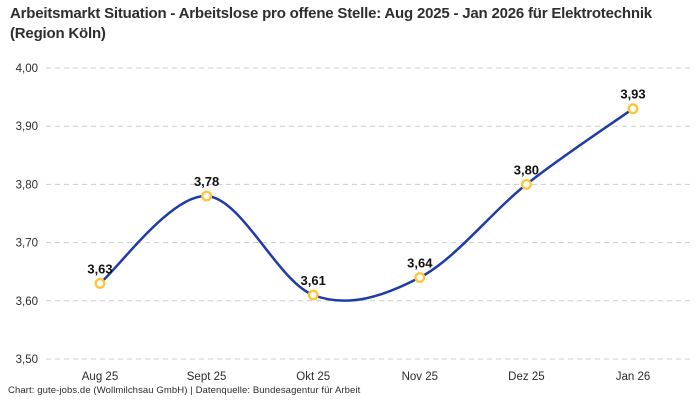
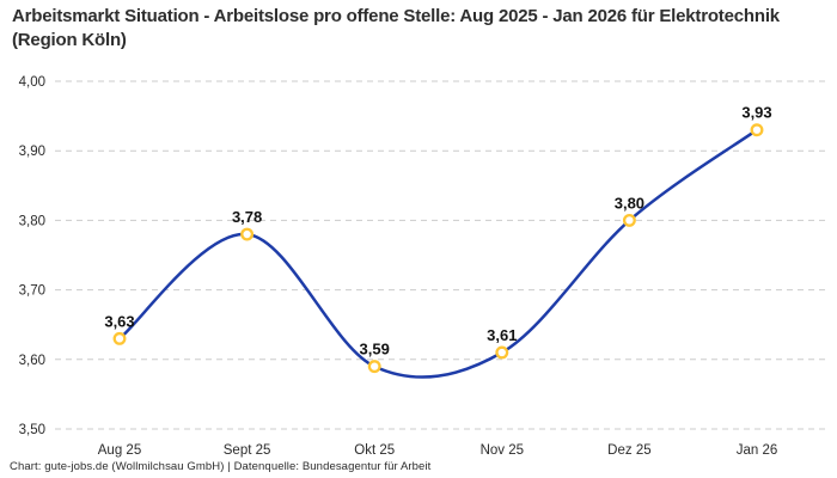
Okt 25: 3,61 -> 3,59
Nov 25: 3,64 -> 3,61
